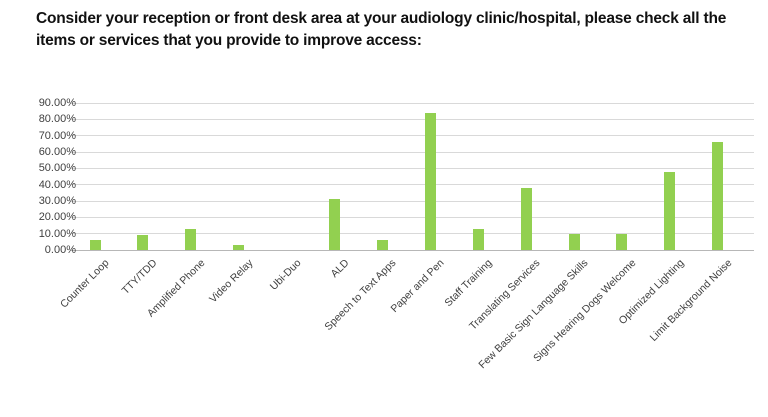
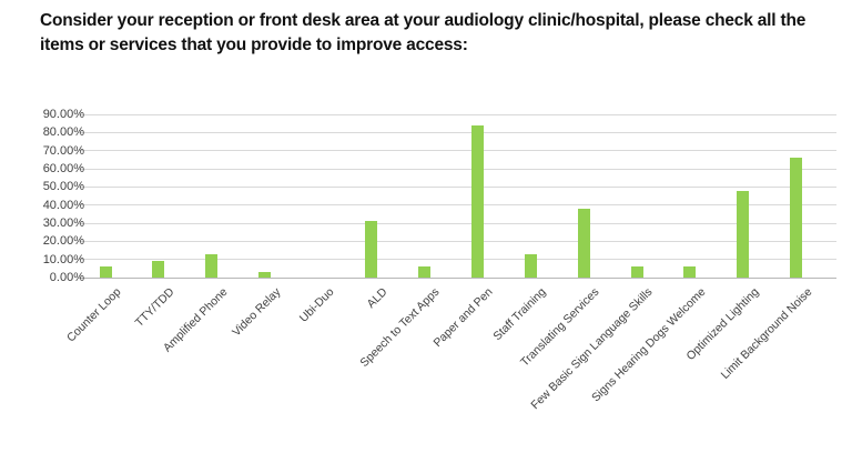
Few Basic Sign Language Skills: 10% -> 6%
Signs Hearing Dogs Welcome: 10% -> 6%
